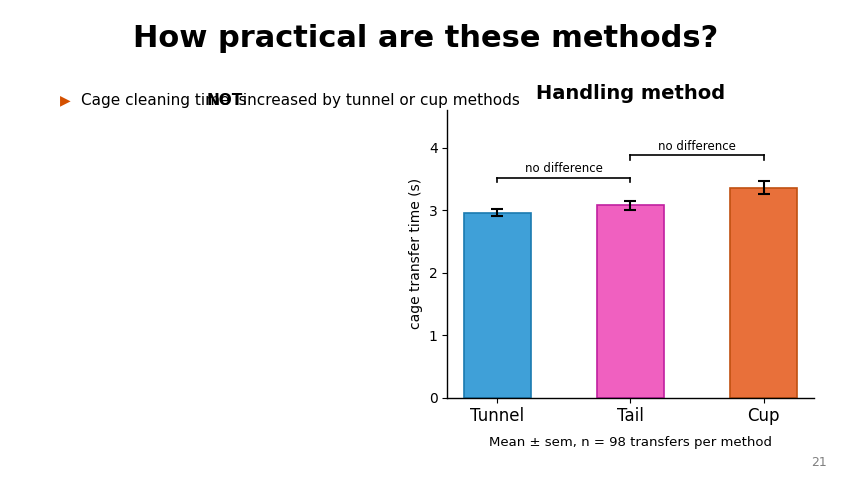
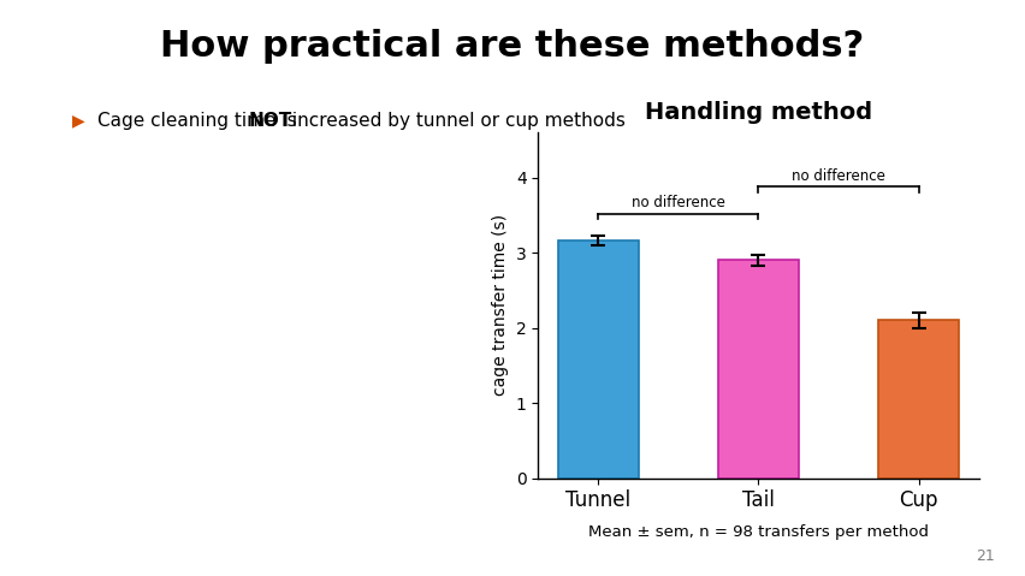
Tunnel: 2.96 -> 3.16
Tail: 3.08 -> 2.90
Cup: 3.36 -> 2.10
